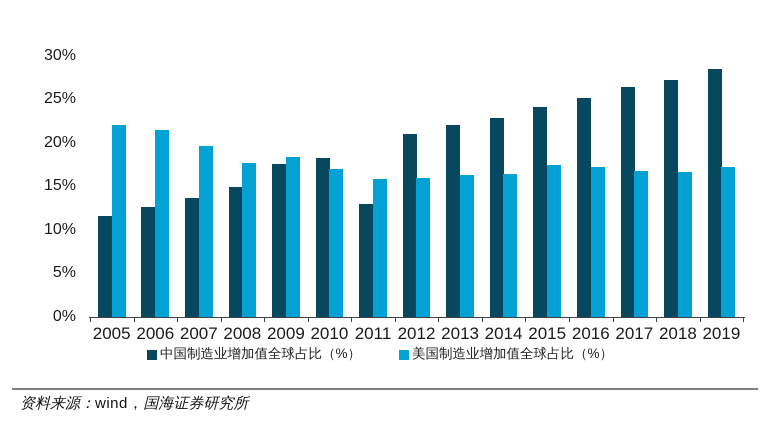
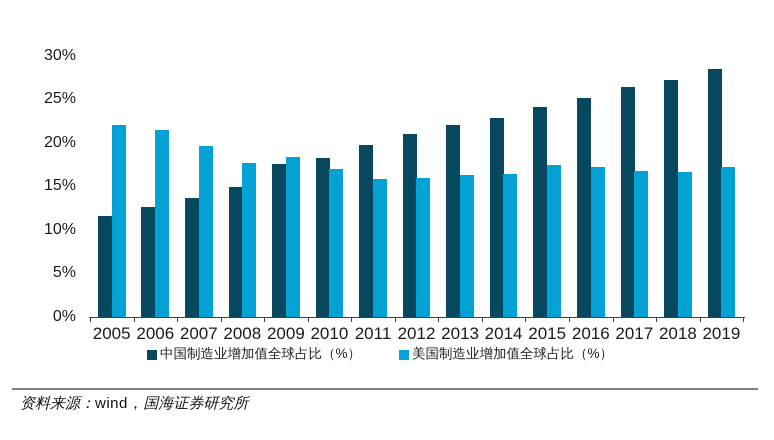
中国制造业增加值全球占比（%）/2011: 13% -> 20%
